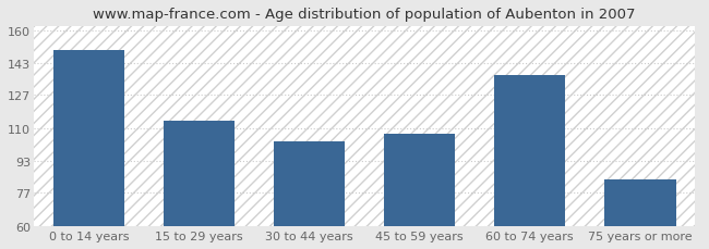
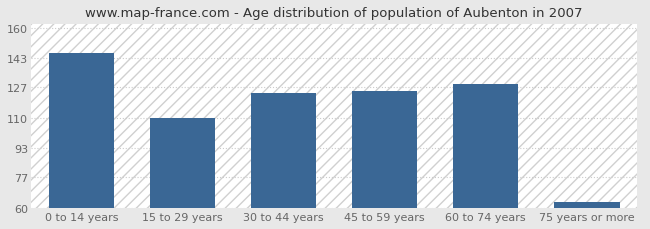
0 to 14 years: 150 -> 146
15 to 29 years: 114 -> 110
30 to 44 years: 103 -> 124
45 to 59 years: 107 -> 125
60 to 74 years: 137 -> 129
75 years or more: 84 -> 63
